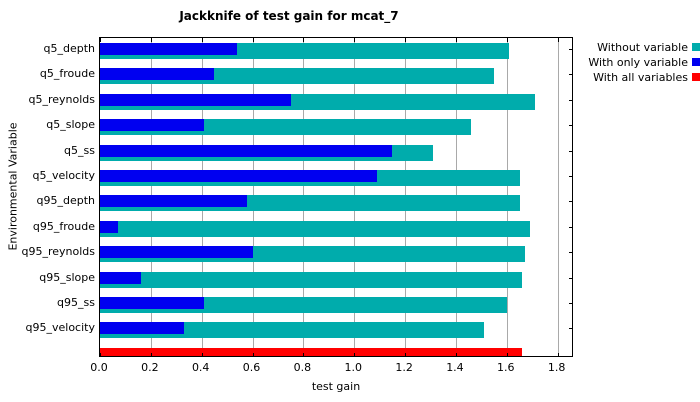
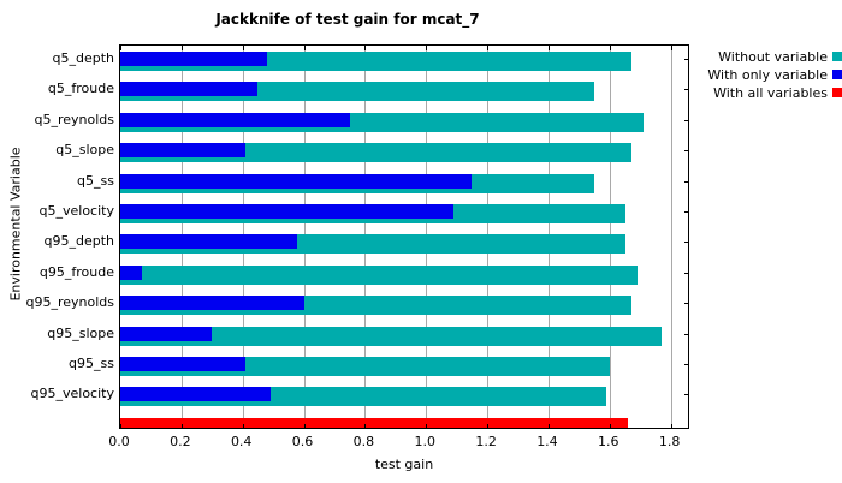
Without variable/q5_depth: 1.61 -> 1.67
With only variable/q5_depth: 0.54 -> 0.48
Without variable/q5_slope: 1.46 -> 1.67
Without variable/q5_ss: 1.31 -> 1.55
Without variable/q95_slope: 1.66 -> 1.77
With only variable/q95_slope: 0.16 -> 0.30
Without variable/q95_velocity: 1.51 -> 1.59
With only variable/q95_velocity: 0.33 -> 0.49
